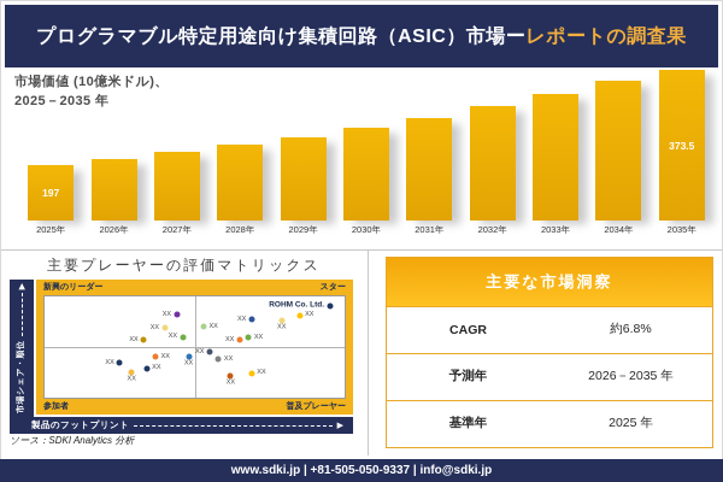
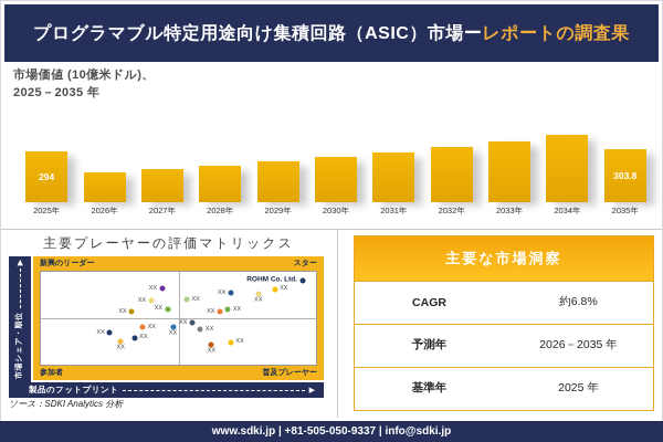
市場価値 (10億米ドル)、2025－2035 年/2025年: 197 -> 294
市場価値 (10億米ドル)、2025－2035 年/2035年: 373.5 -> 303.8
